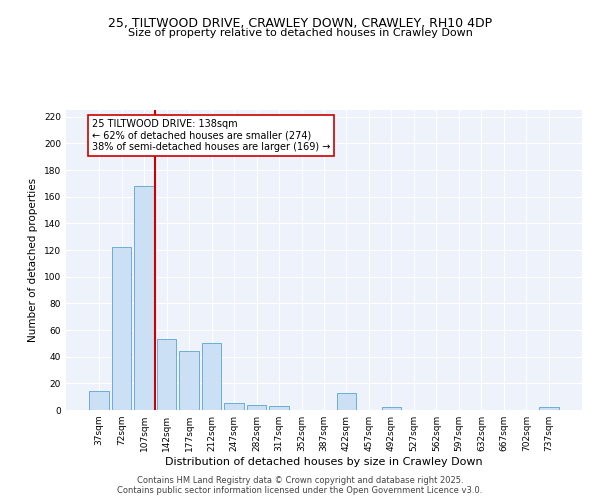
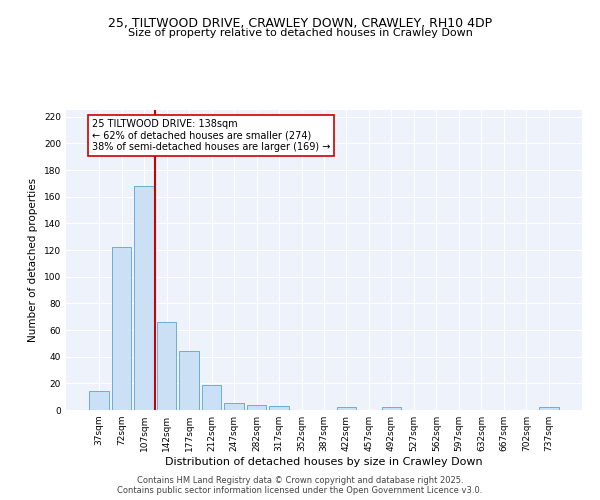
142sqm: 53 -> 66
212sqm: 50 -> 19
422sqm: 13 -> 2
